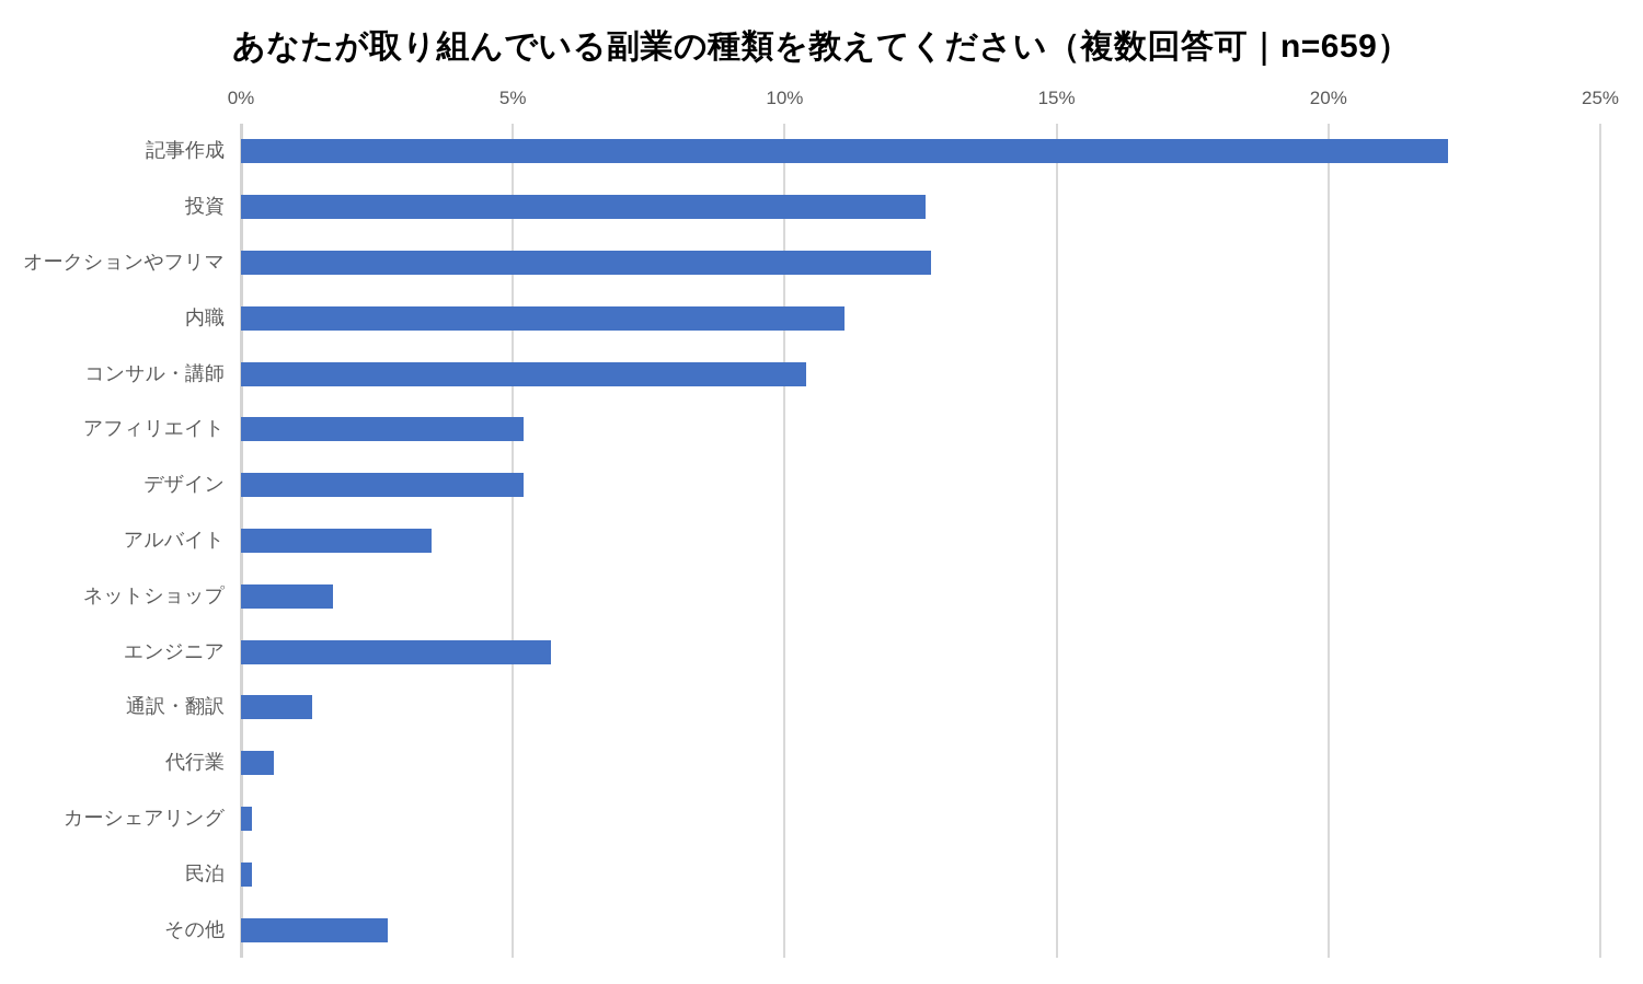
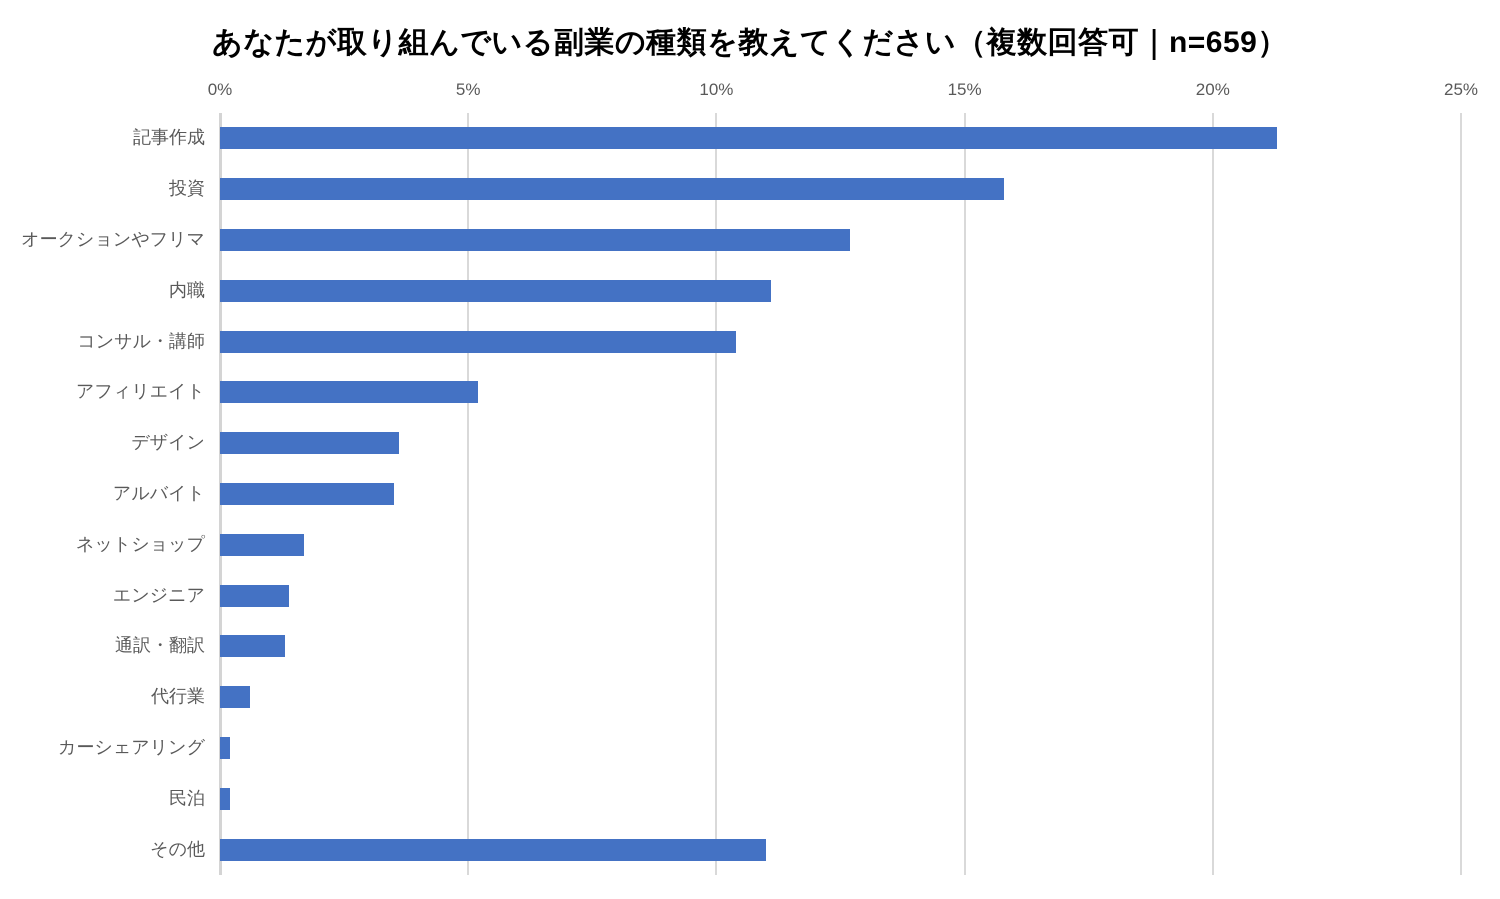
記事作成: 22.2% -> 21.3%
投資: 12.6% -> 15.8%
デザイン: 5.2% -> 3.6%
エンジニア: 5.7% -> 1.4%
その他: 2.7% -> 11.0%
